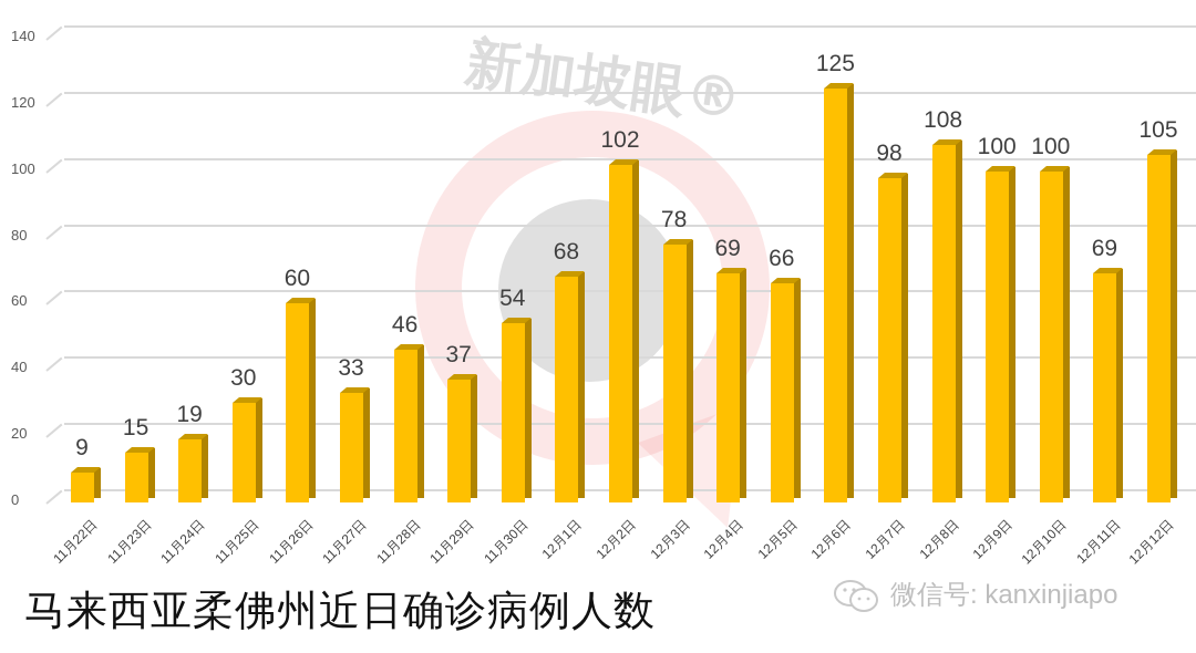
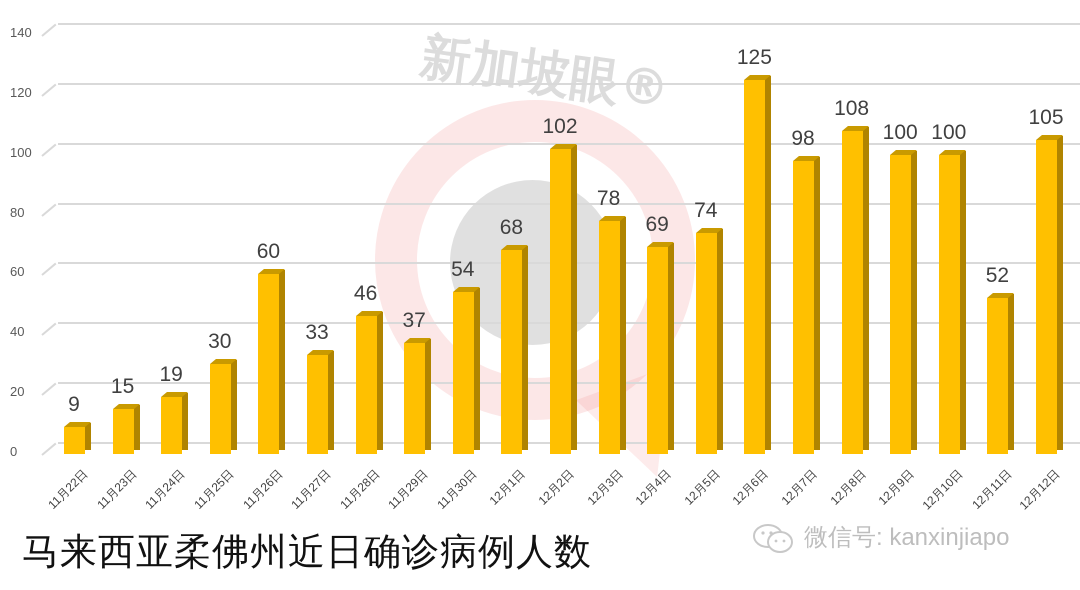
12月5日: 66 -> 74
12月11日: 69 -> 52
